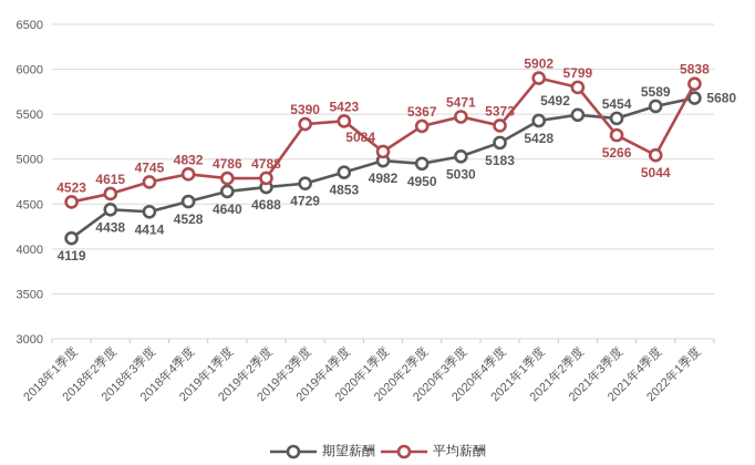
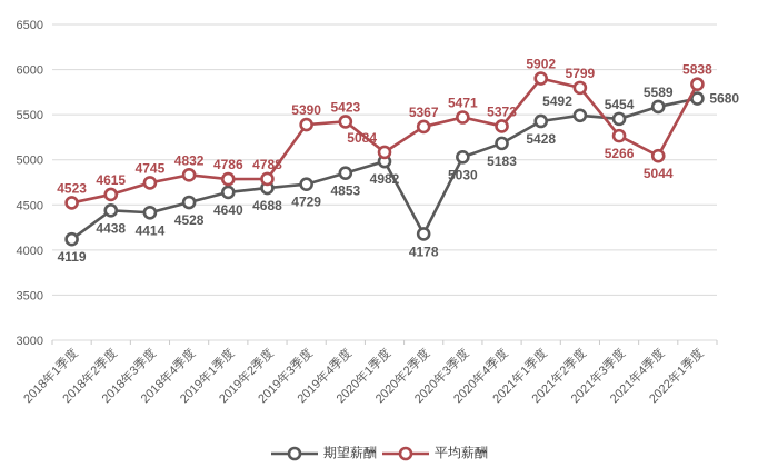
期望薪酬/2020年2季度: 4950 -> 4178
